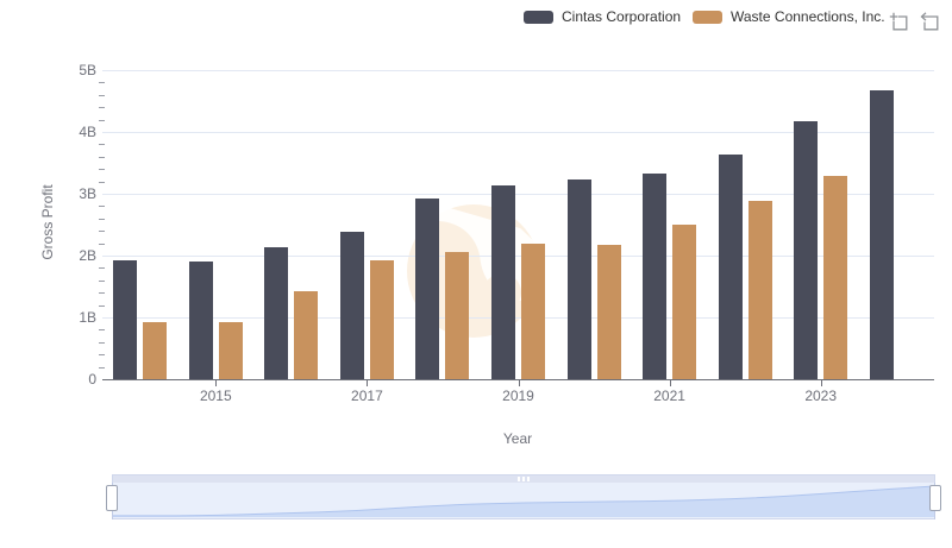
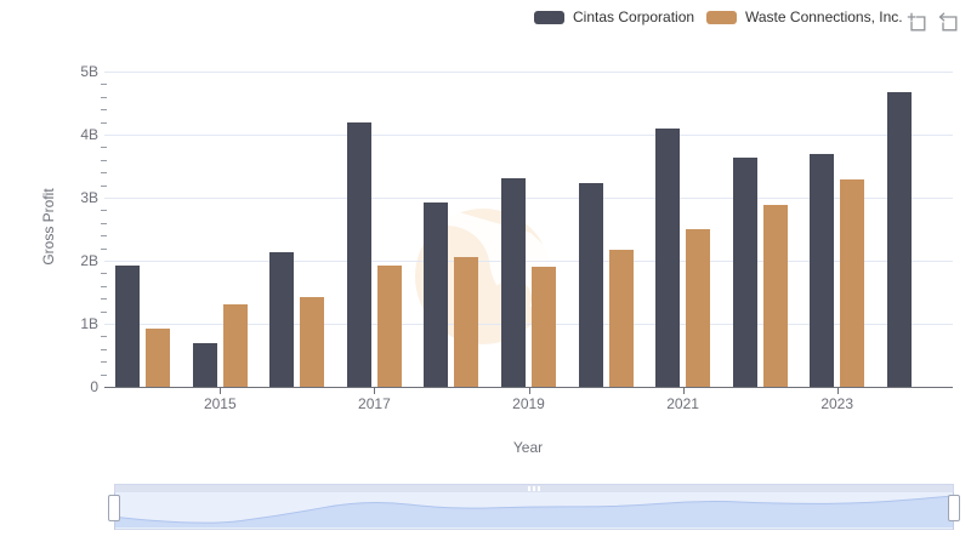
Cintas Corporation/2015: 1.9B -> 0.7B
Waste Connections, Inc./2015: 0.9B -> 1.3B
Cintas Corporation/2017: 2.4B -> 4.2B
Cintas Corporation/2019: 3.1B -> 3.3B
Waste Connections, Inc./2019: 2.2B -> 1.9B
Cintas Corporation/2021: 3.3B -> 4.1B
Cintas Corporation/2023: 4.2B -> 3.7B
